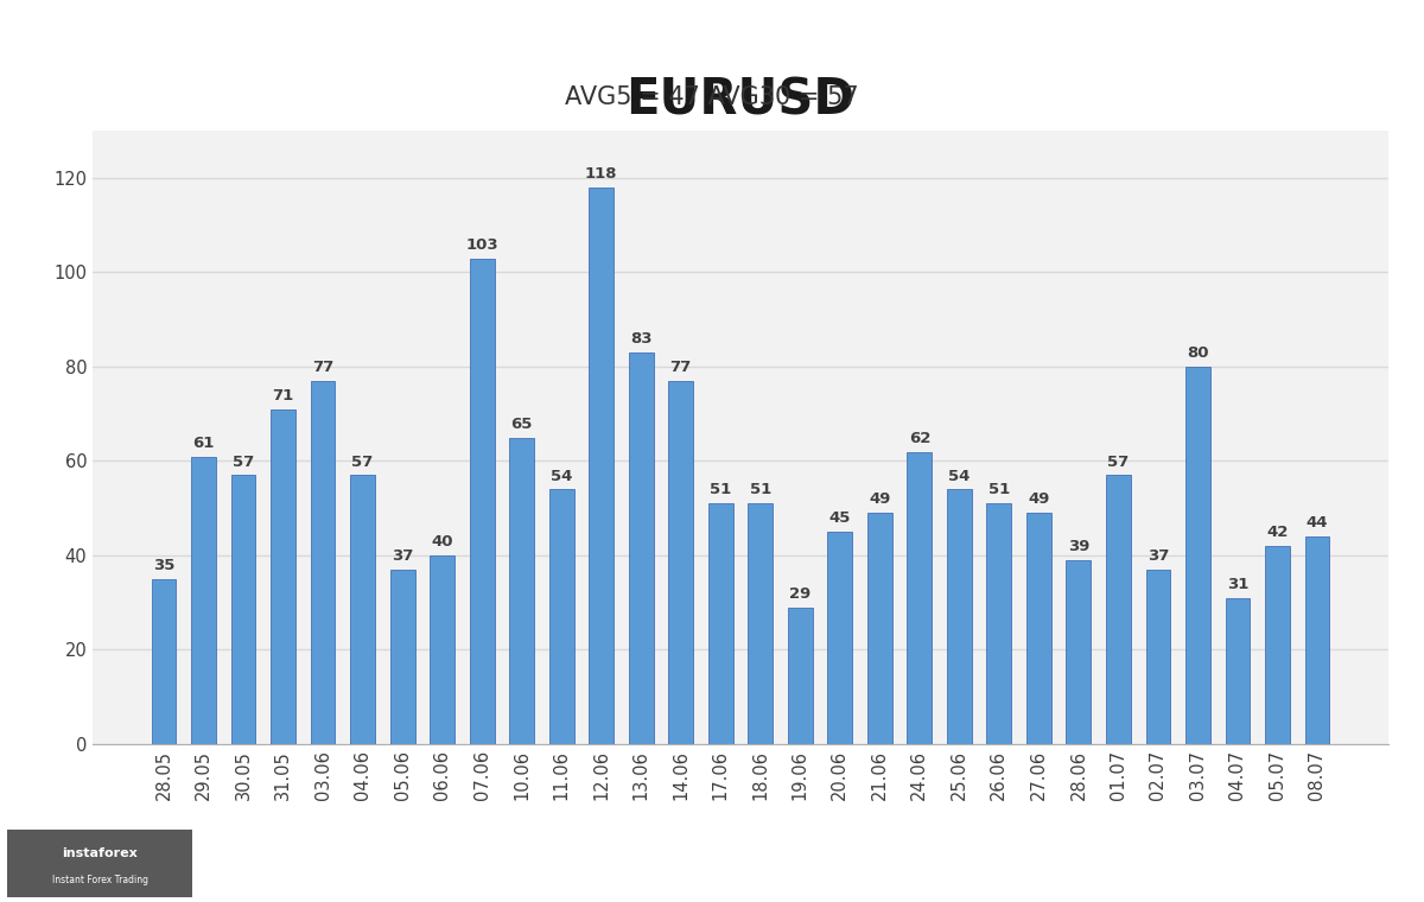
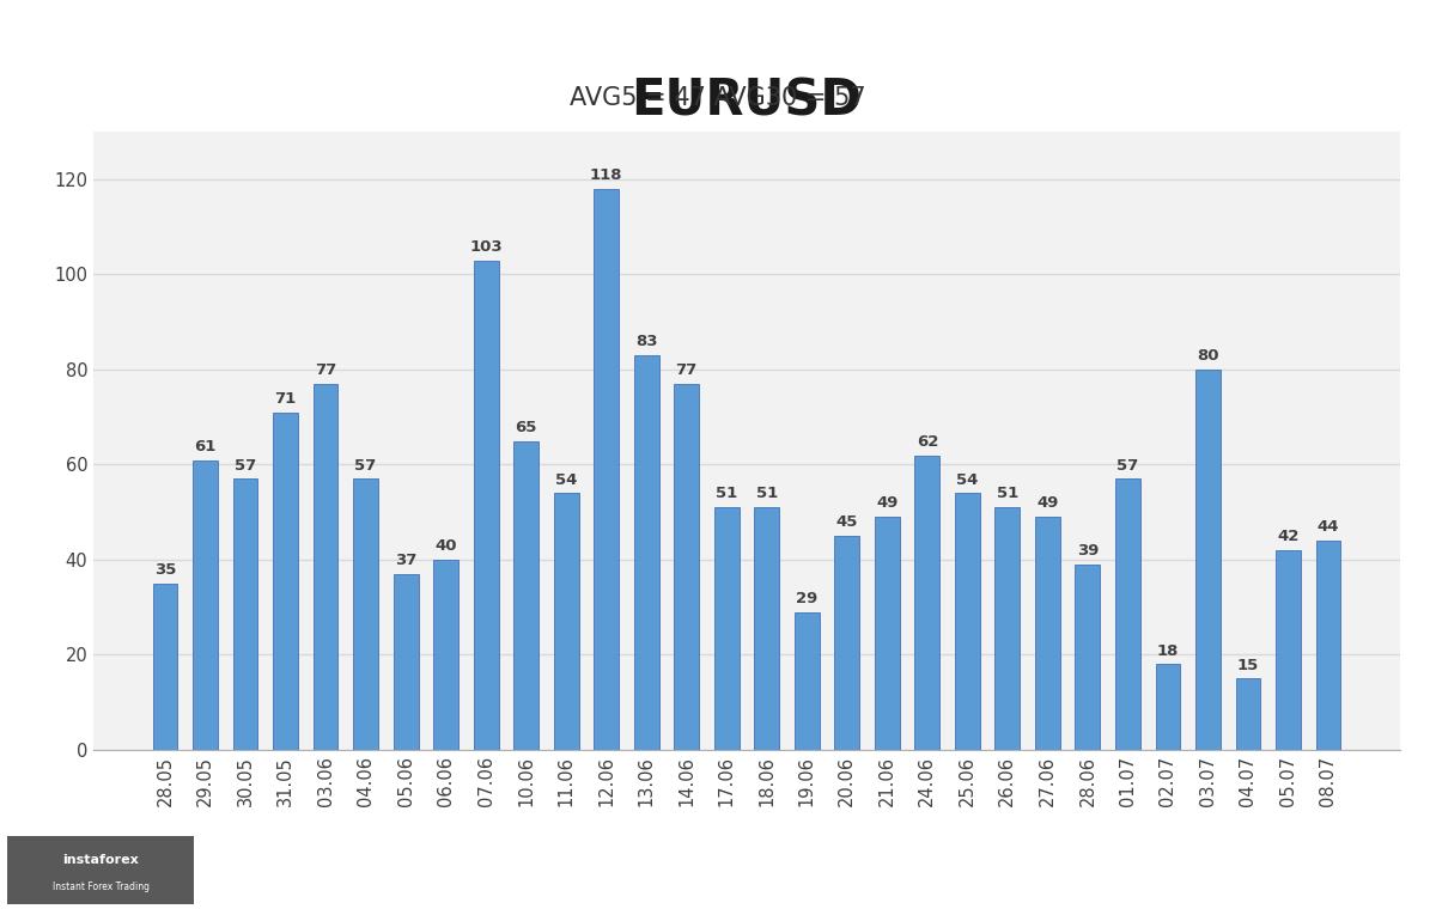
02.07: 37 -> 18
04.07: 31 -> 15
